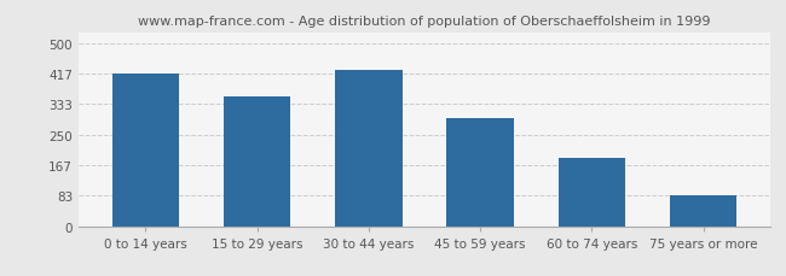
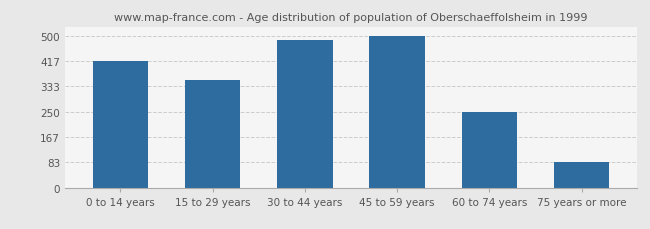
30 to 44 years: 425 -> 487
45 to 59 years: 295 -> 500
60 to 74 years: 185 -> 248
